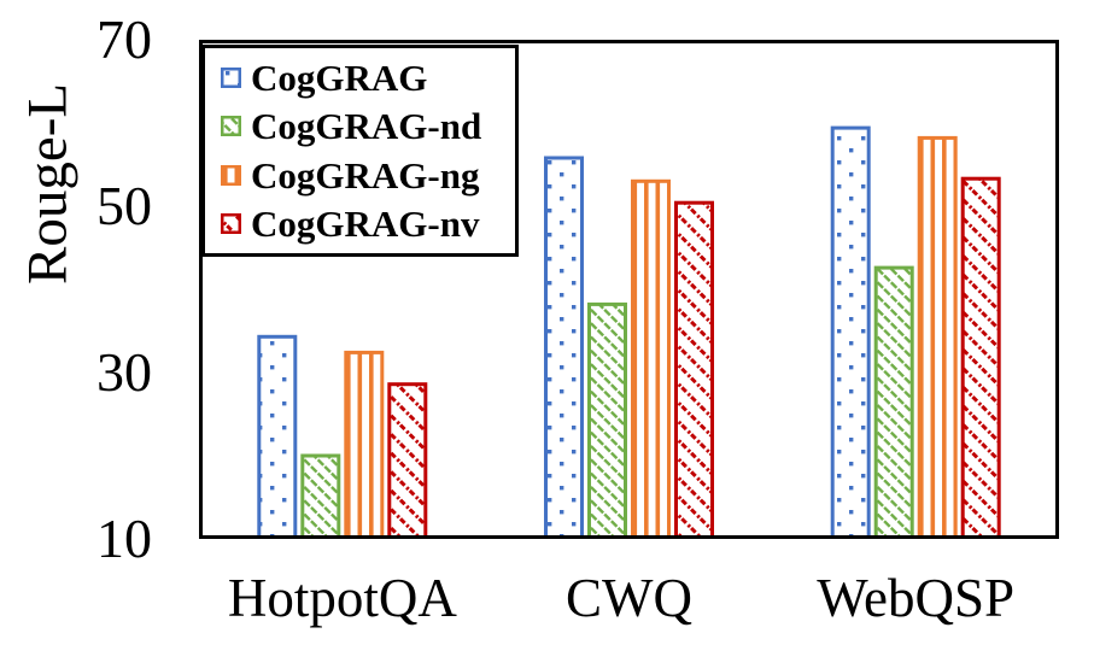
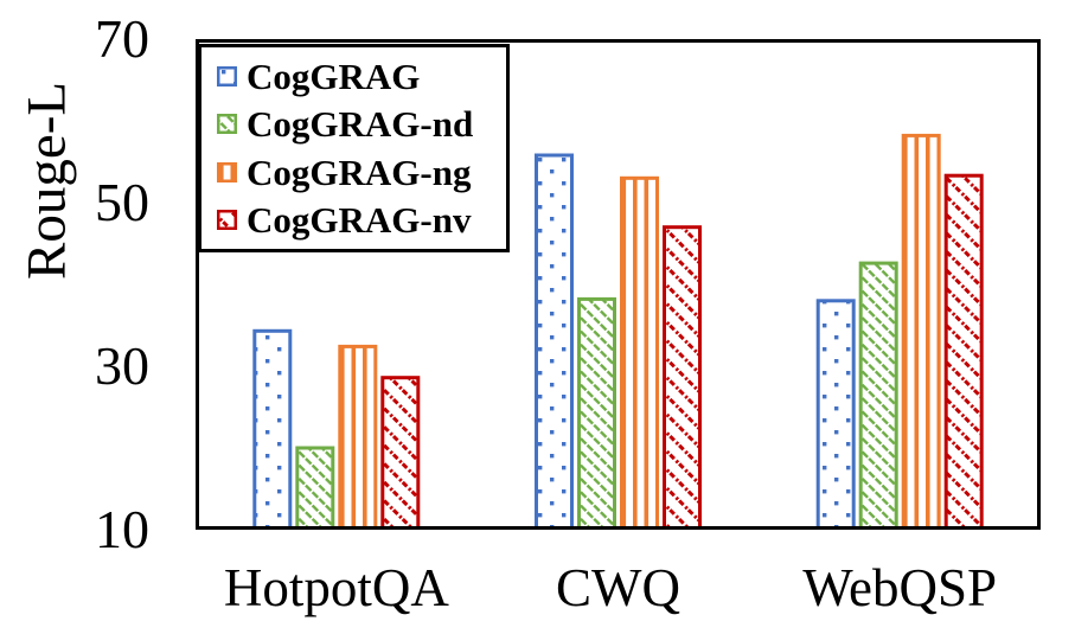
CogGRAG-nv/CWQ: 50 -> 47
CogGRAG/WebQSP: 59 -> 38
